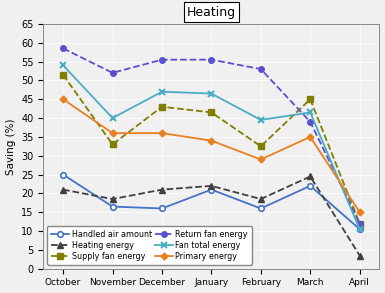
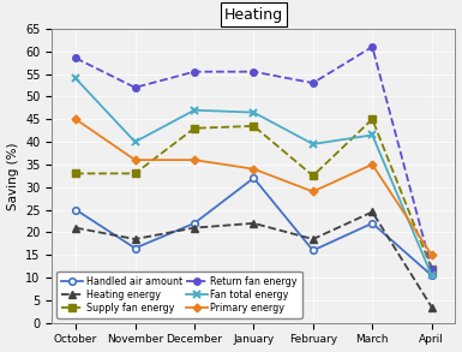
Supply fan energy/October: 51.5 -> 33.0
Handled air amount/December: 16.0 -> 22.0
Handled air amount/January: 21.0 -> 32.0
Supply fan energy/January: 41.5 -> 43.5
Return fan energy/March: 39.0 -> 61.0
